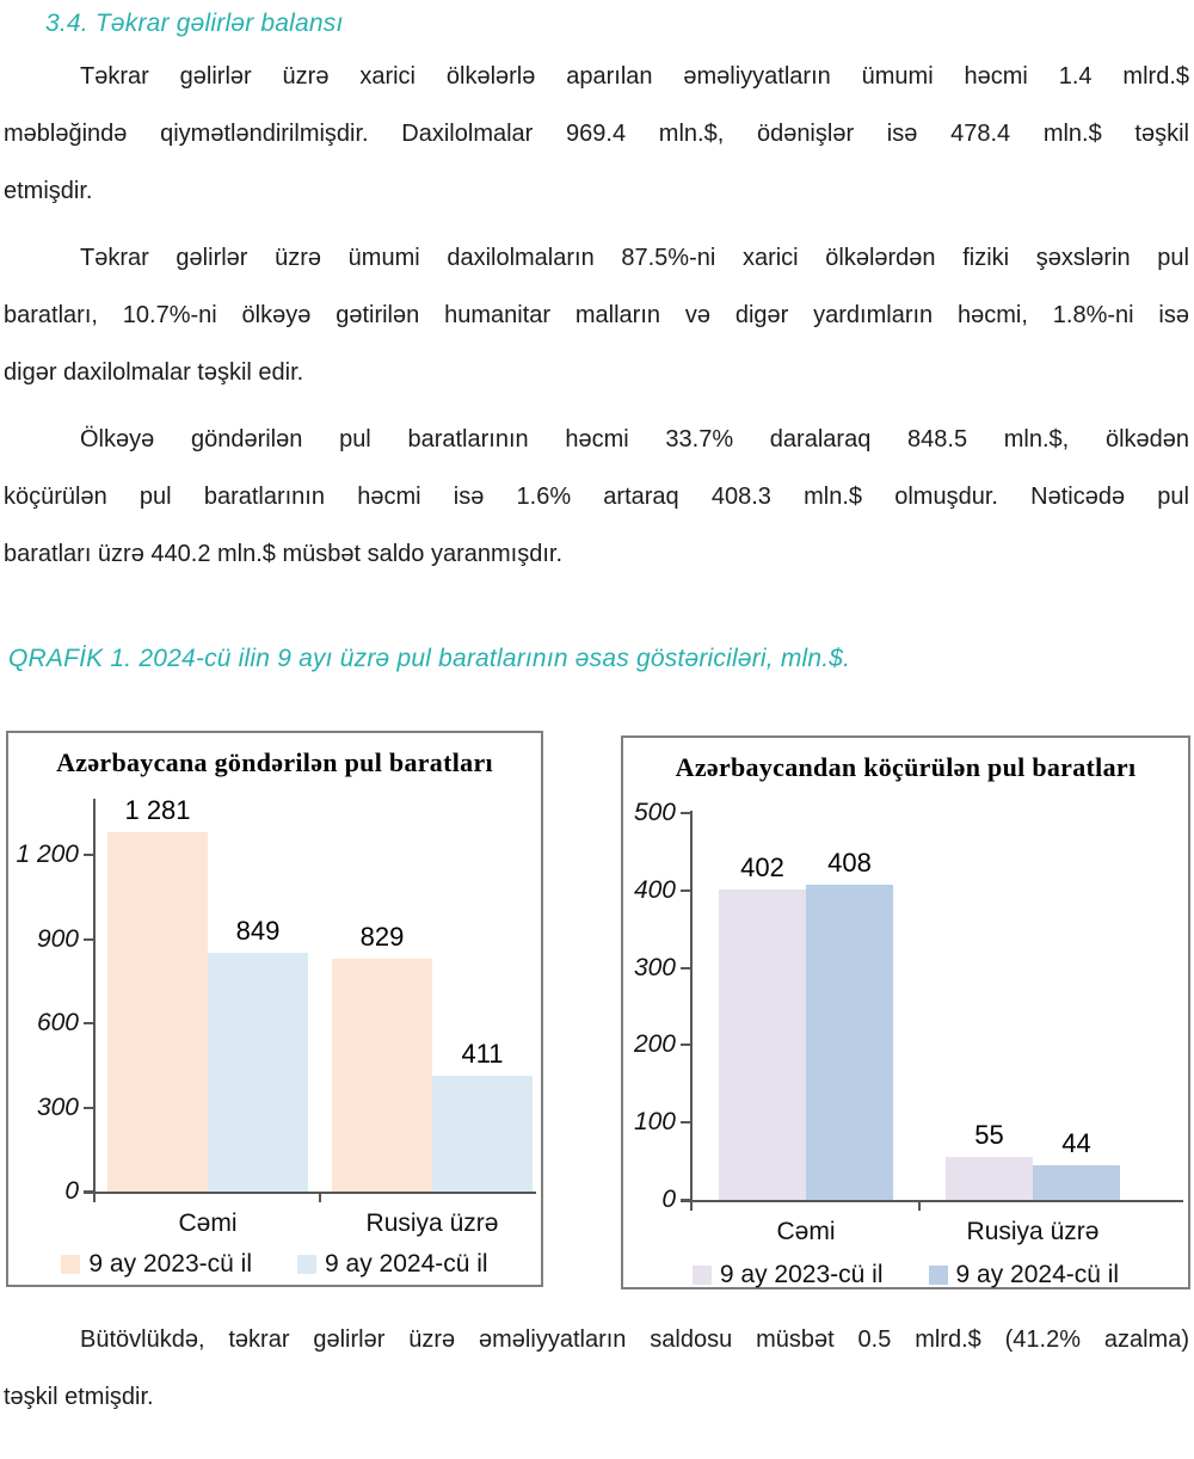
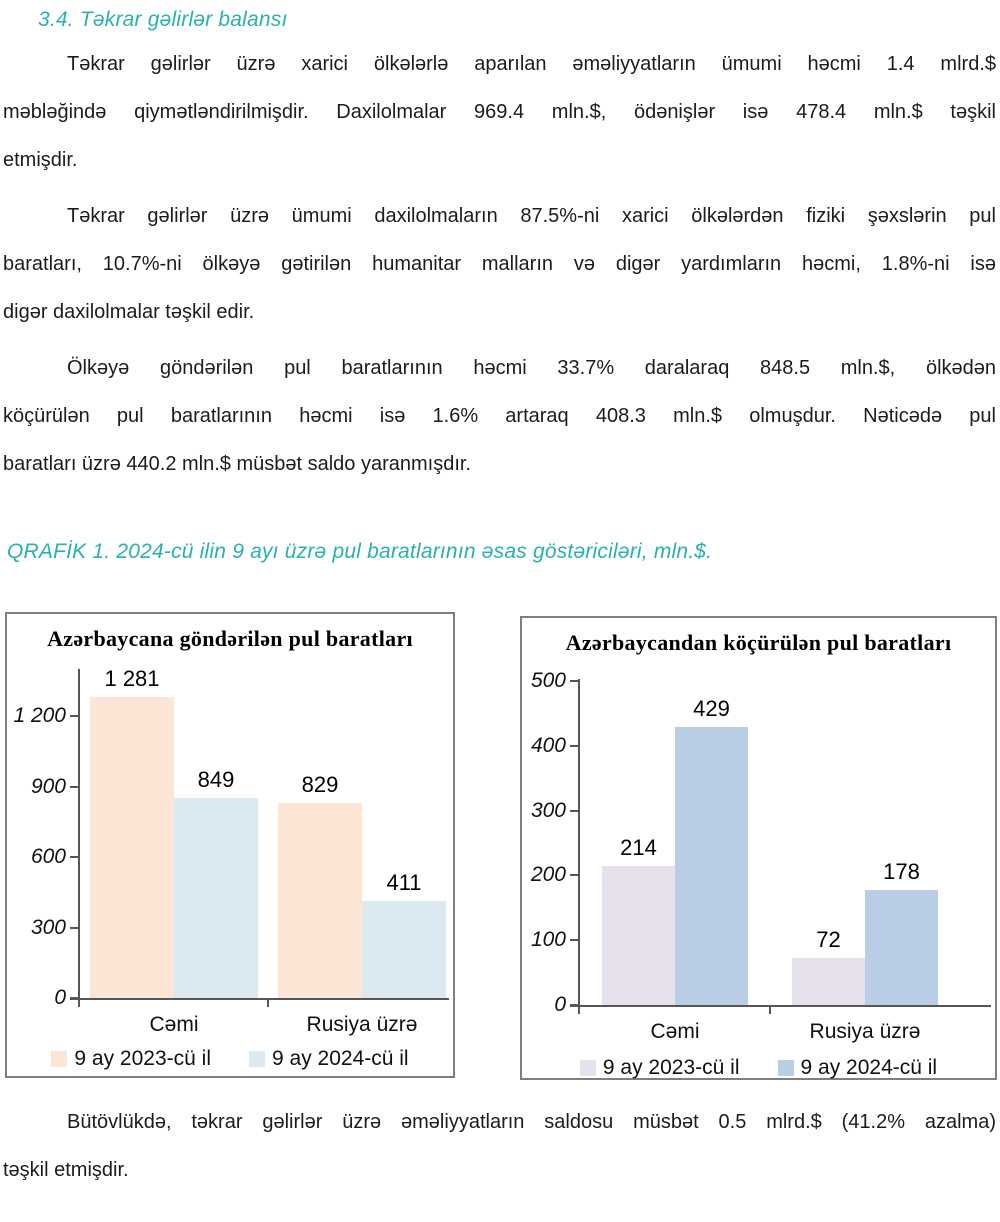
Azərbaycandan köçürülən pul baratları/9 ay 2023-cü il/Cəmi: 402 -> 214
Azərbaycandan köçürülən pul baratları/9 ay 2024-cü il/Cəmi: 408 -> 429
Azərbaycandan köçürülən pul baratları/9 ay 2023-cü il/Rusiya üzrə: 55 -> 72
Azərbaycandan köçürülən pul baratları/9 ay 2024-cü il/Rusiya üzrə: 44 -> 178
